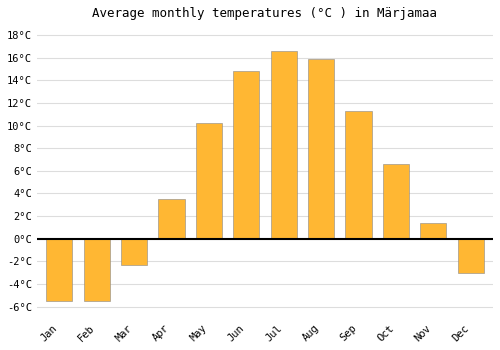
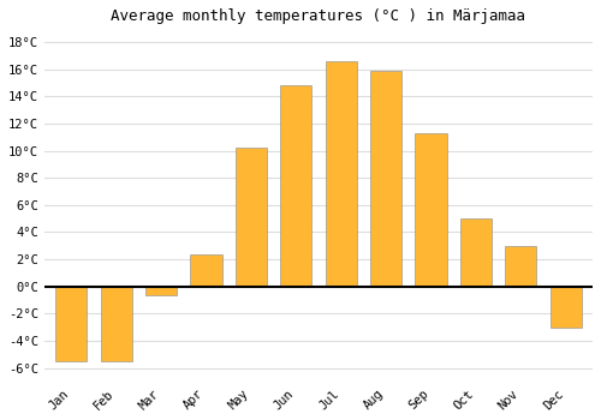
Mar: -2.3°C -> -0.6°C
Apr: 3.5°C -> 2.4°C
Oct: 6.6°C -> 5.0°C
Nov: 1.4°C -> 3.0°C
